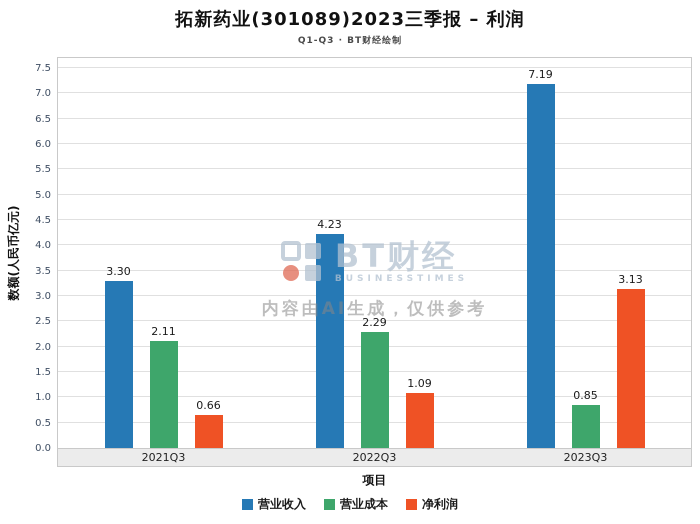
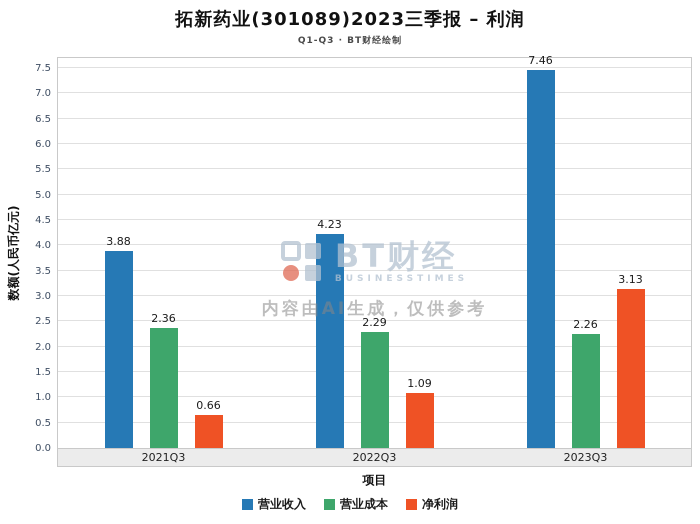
营业收入/2021Q3: 3.30 -> 3.88
营业成本/2021Q3: 2.11 -> 2.36
营业收入/2023Q3: 7.19 -> 7.46
营业成本/2023Q3: 0.85 -> 2.26
